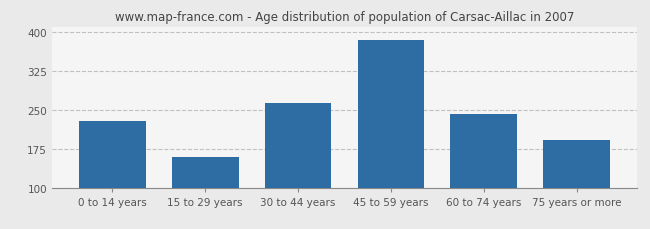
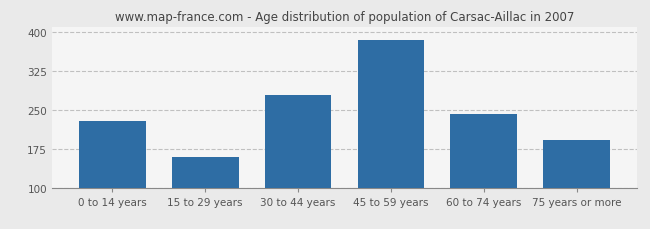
30 to 44 years: 262 -> 278
